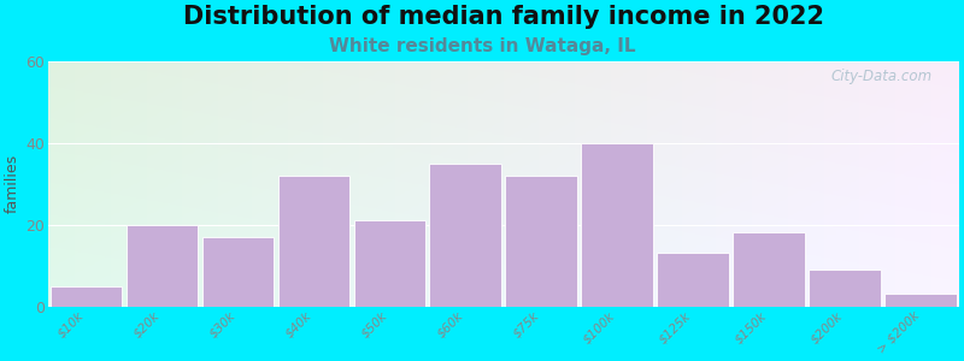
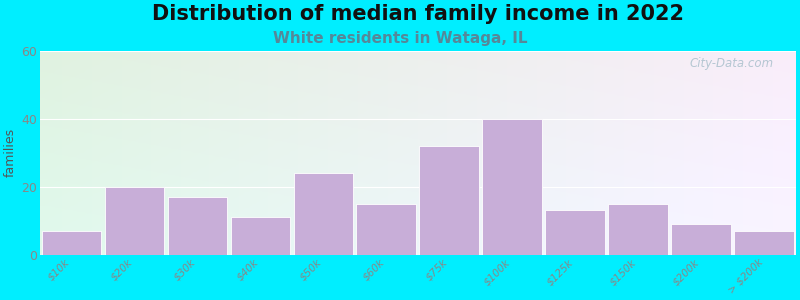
$10k: 5 -> 7
$40k: 32 -> 11
$50k: 21 -> 24
$60k: 35 -> 15
$150k: 18 -> 15
> $200k: 3 -> 7
